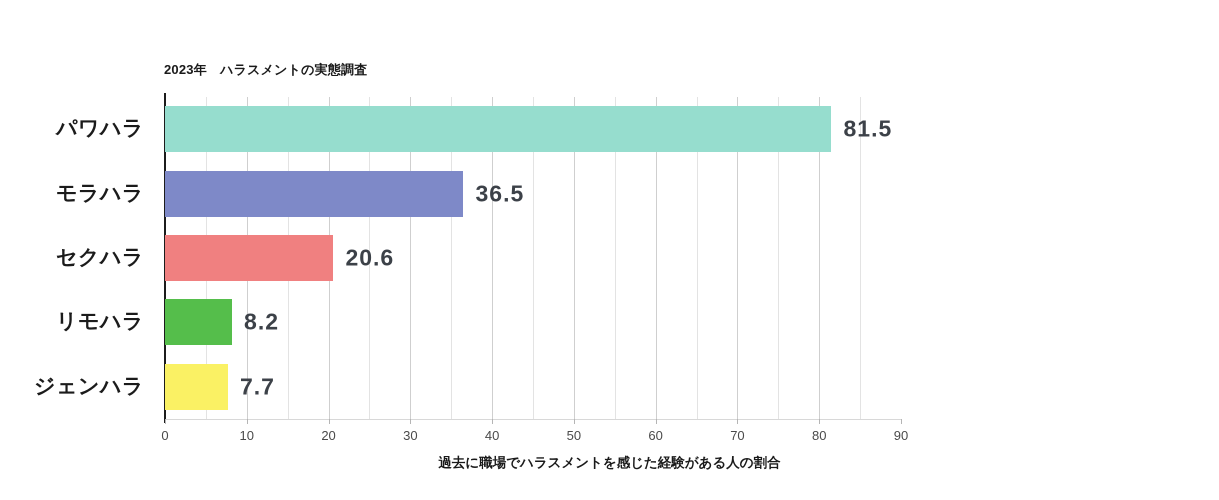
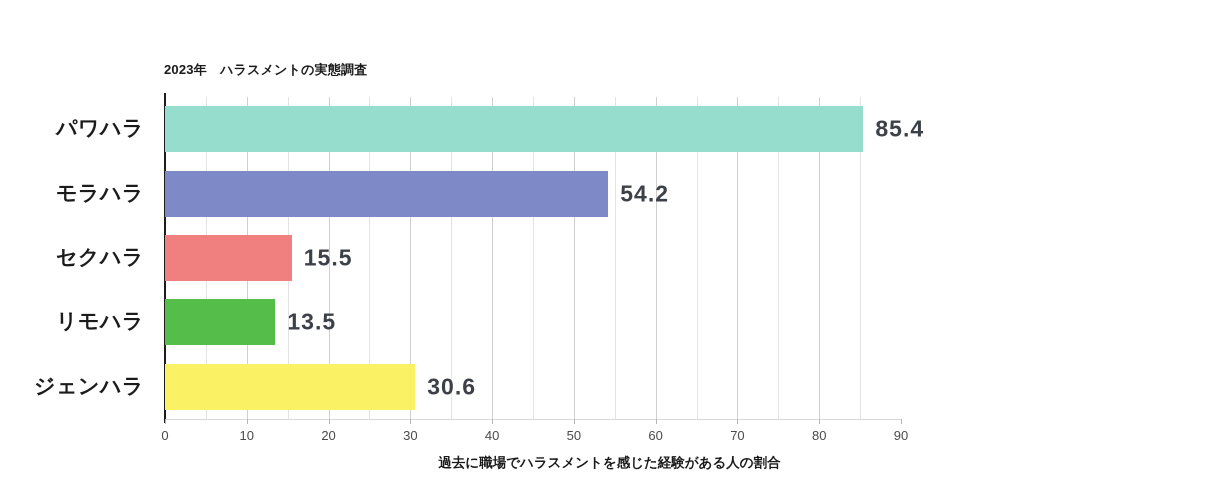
パワハラ: 81.5 -> 85.4
モラハラ: 36.5 -> 54.2
セクハラ: 20.6 -> 15.5
リモハラ: 8.2 -> 13.5
ジェンハラ: 7.7 -> 30.6
